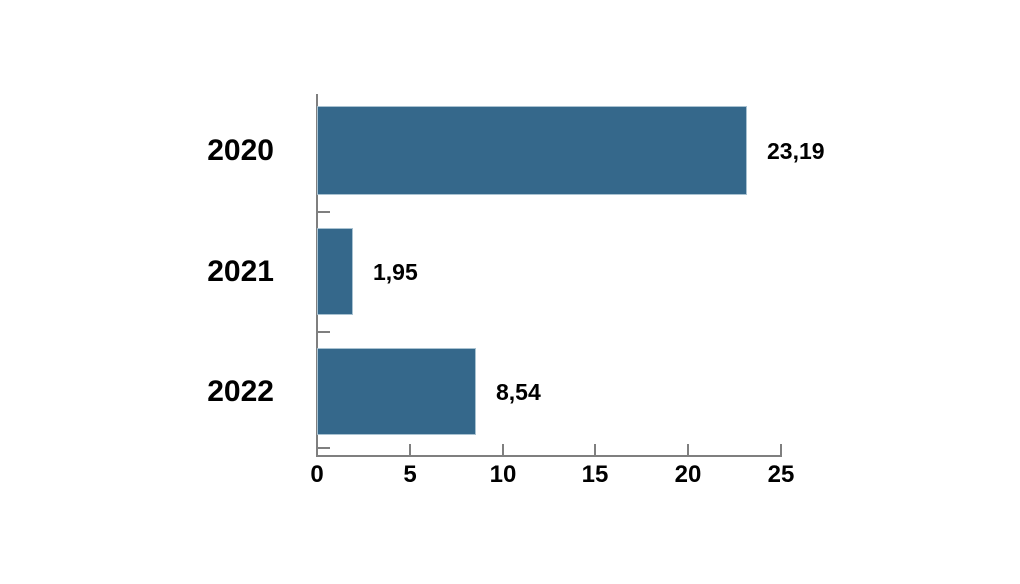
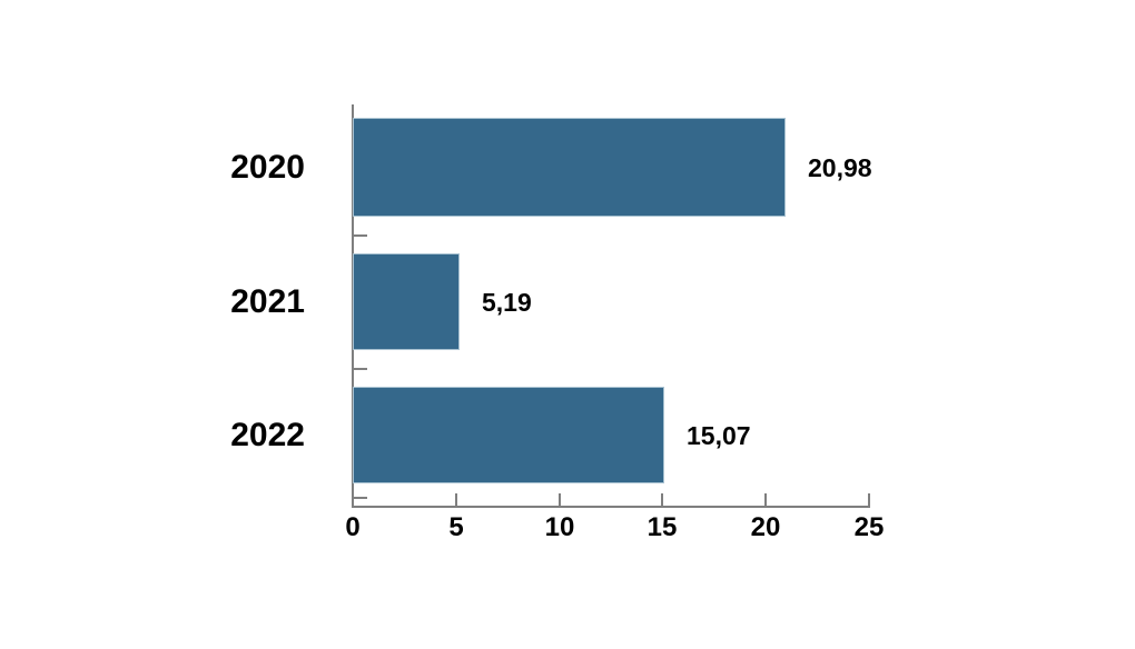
2020: 23,19 -> 20,98
2021: 1,95 -> 5,19
2022: 8,54 -> 15,07
